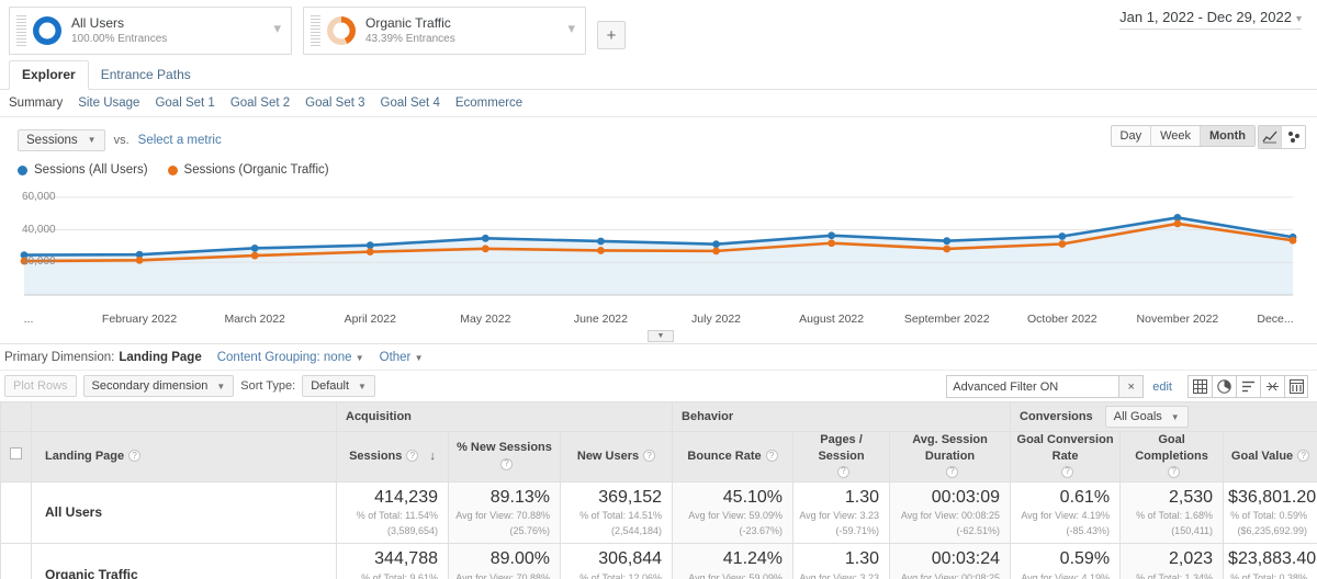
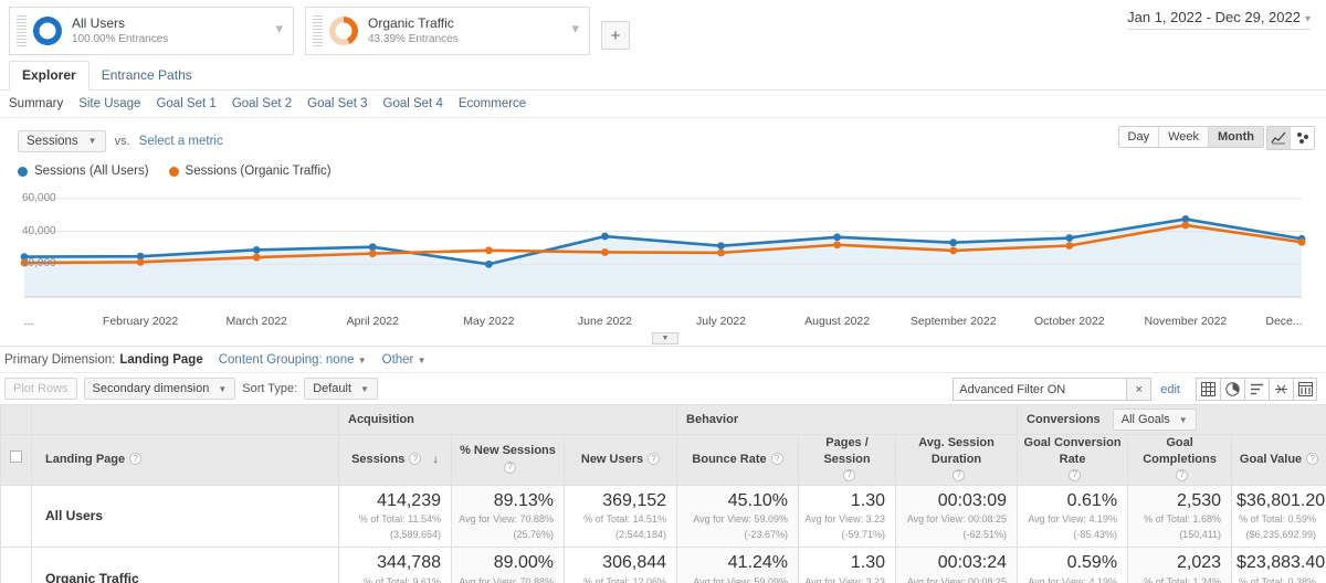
Sessions (All Users)/May 2022: 35000 -> 20000
Sessions (All Users)/June 2022: 33000 -> 37000
